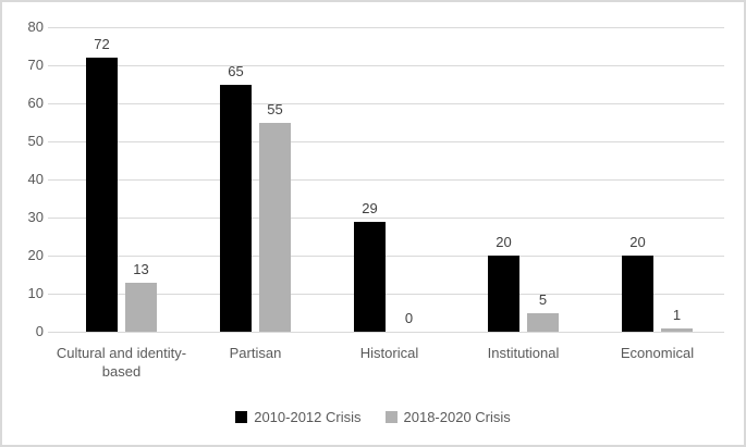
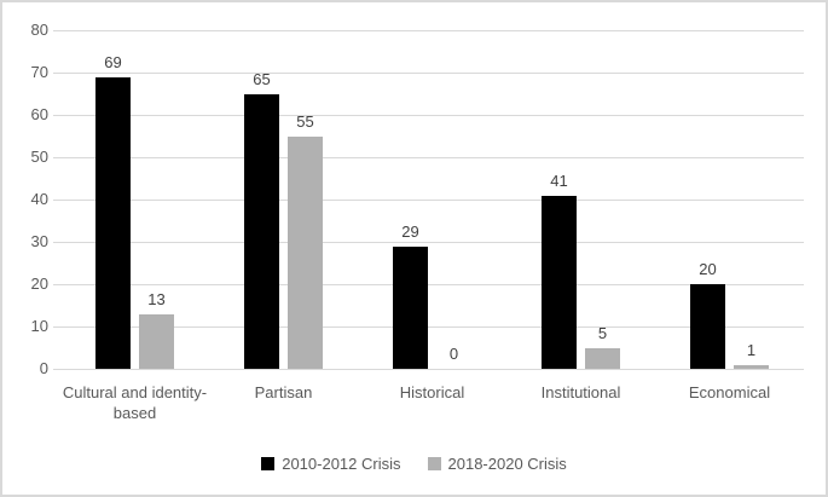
2010-2012 Crisis/Cultural and identity-based: 72 -> 69
2010-2012 Crisis/Institutional: 20 -> 41
